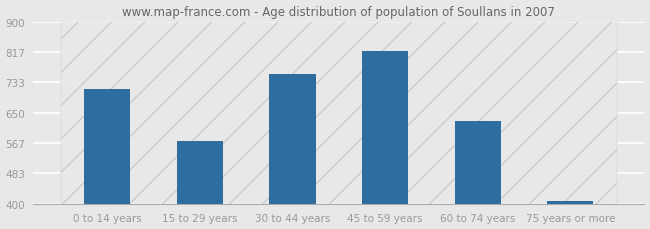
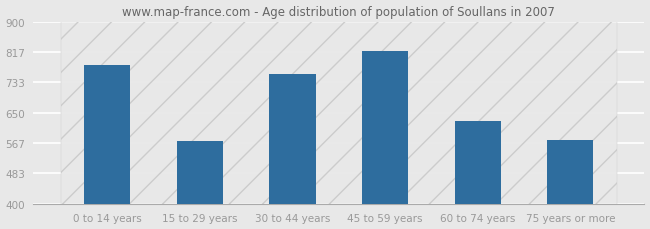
0 to 14 years: 714 -> 780
75 years or more: 408 -> 575
